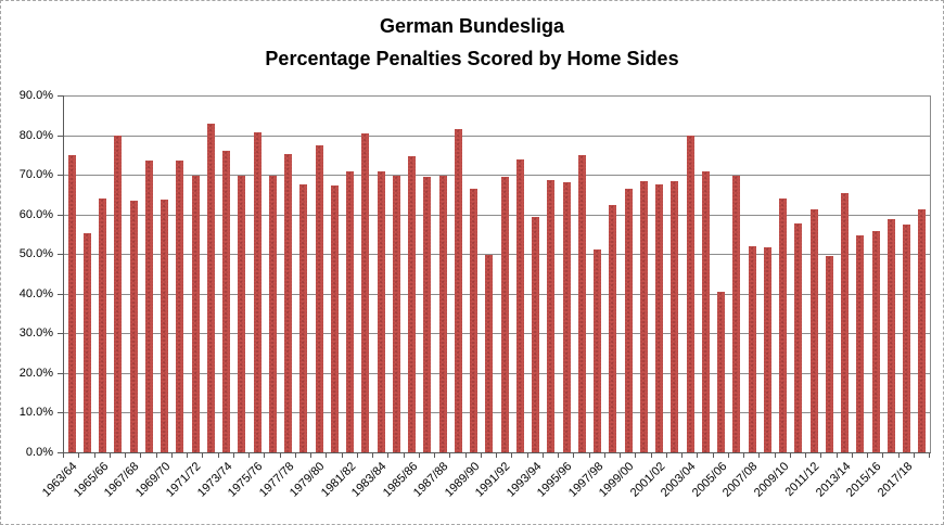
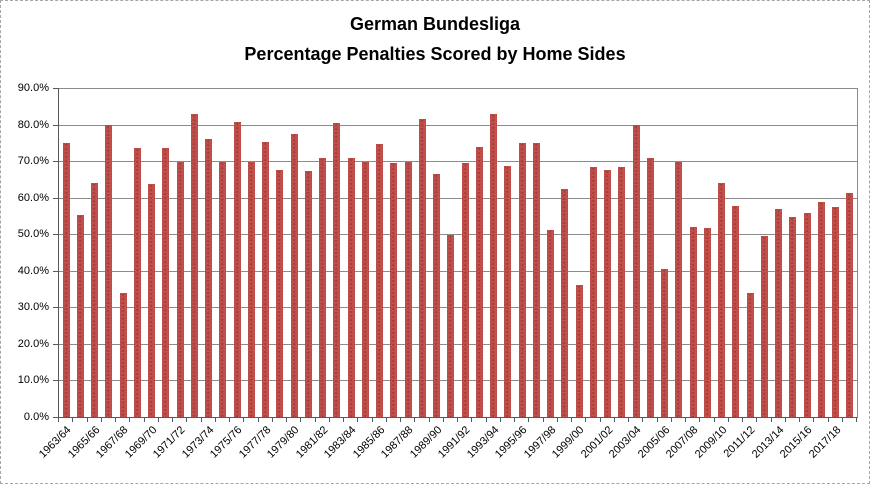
1967/68: 64% -> 34%
1993/94: 59% -> 83%
1995/96: 68% -> 75%
1999/00: 66% -> 36%
2011/12: 61% -> 34%
2013/14: 66% -> 57%
